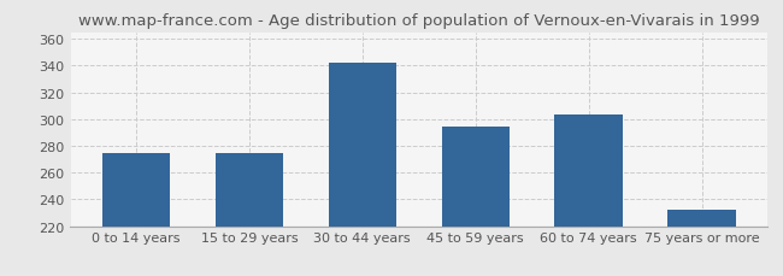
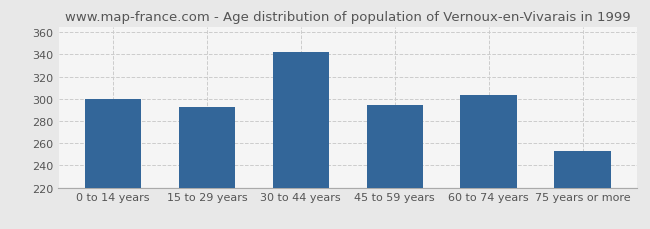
0 to 14 years: 275 -> 300
15 to 29 years: 275 -> 293
75 years or more: 232 -> 253
